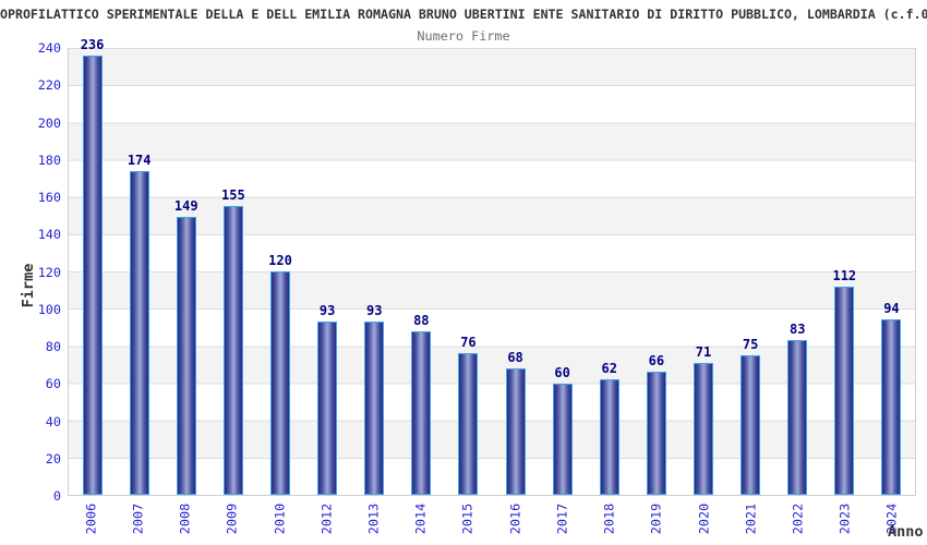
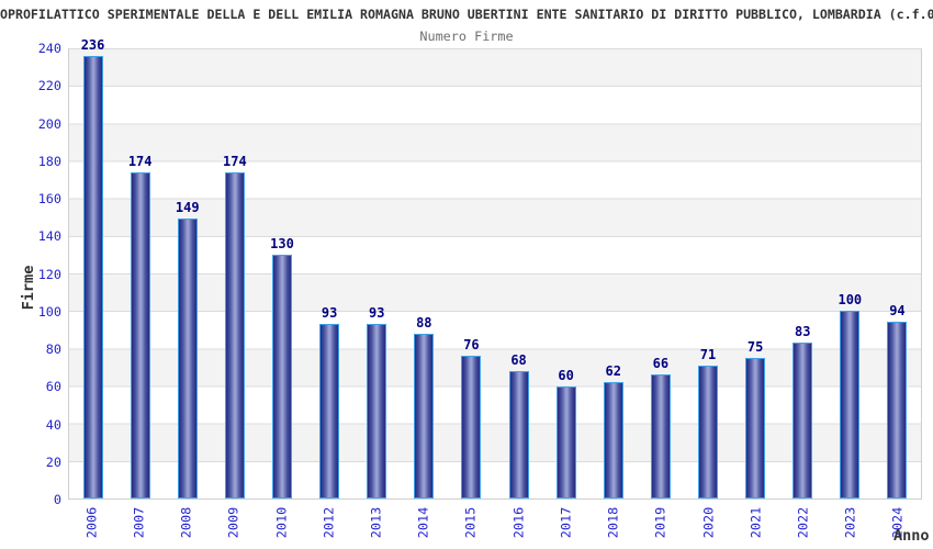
2009: 155 -> 174
2010: 120 -> 130
2023: 112 -> 100
